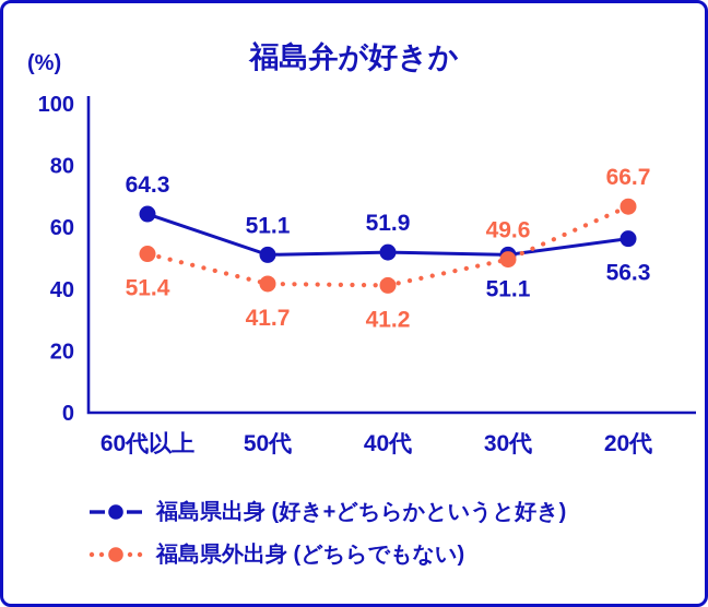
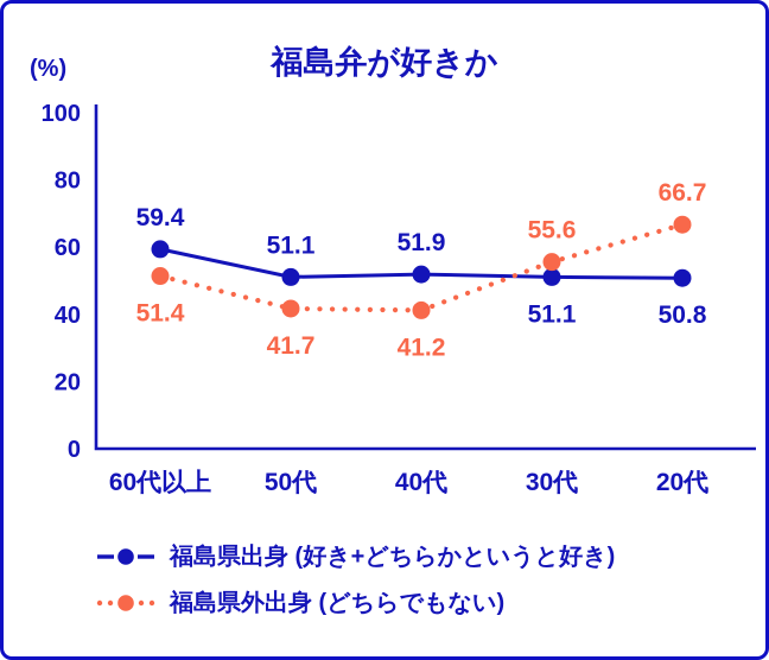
福島県出身 (好き+どちらかというと好き)/60代以上: 64.3 -> 59.4
福島県外出身 (どちらでもない)/30代: 49.6 -> 55.6
福島県出身 (好き+どちらかというと好き)/20代: 56.3 -> 50.8
